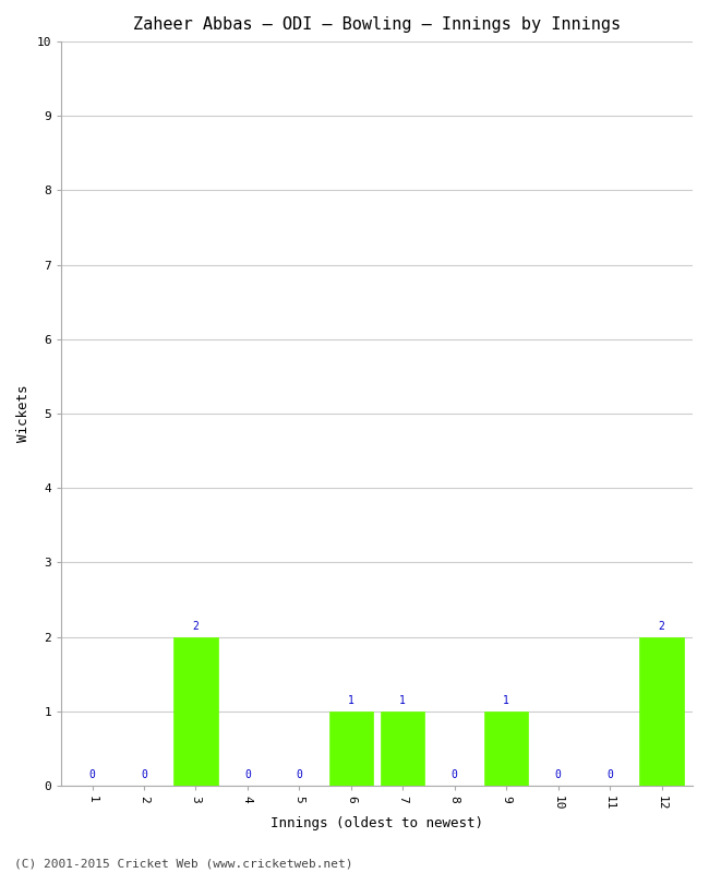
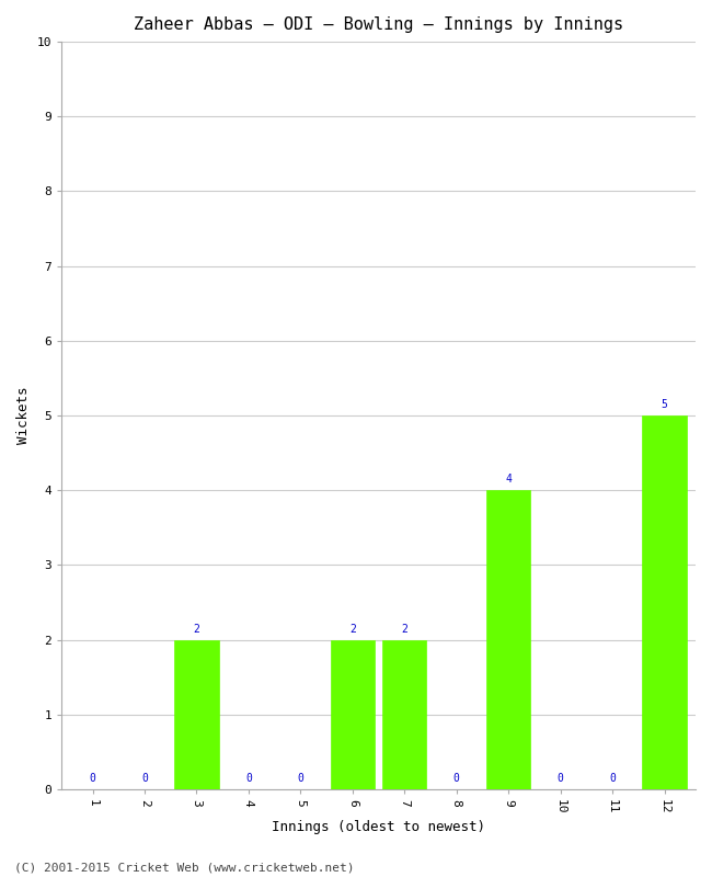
6: 1 -> 2
7: 1 -> 2
9: 1 -> 4
12: 2 -> 5
